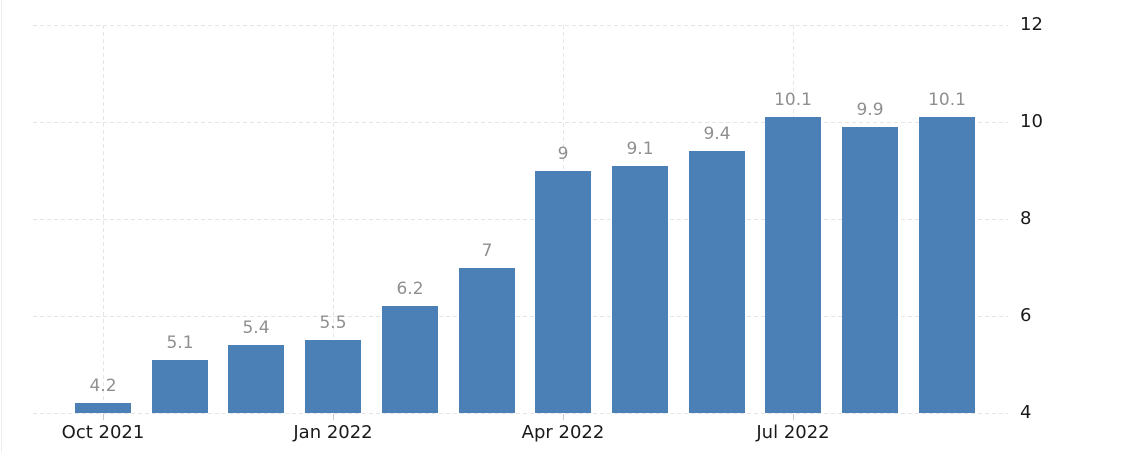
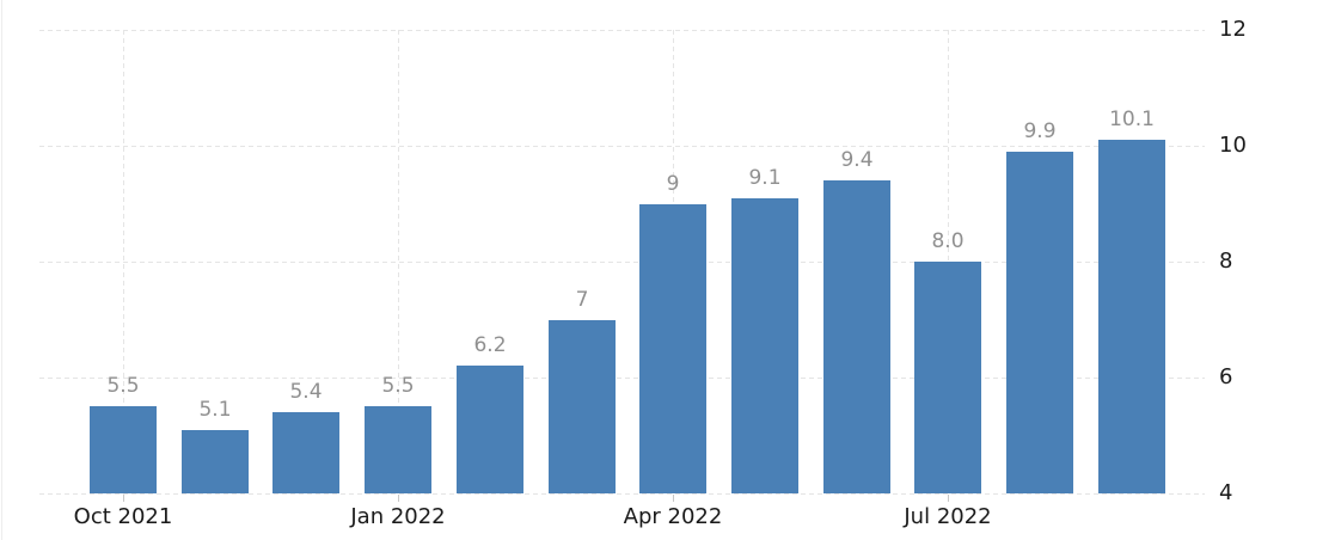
Oct 2021: 4.2 -> 5.5
Jul 2022: 10.1 -> 8.0
